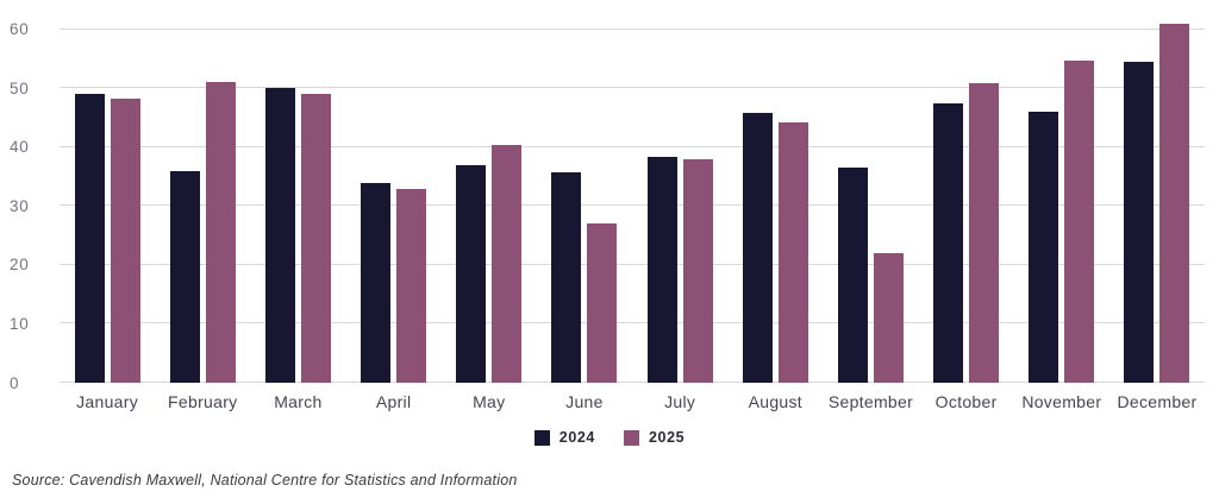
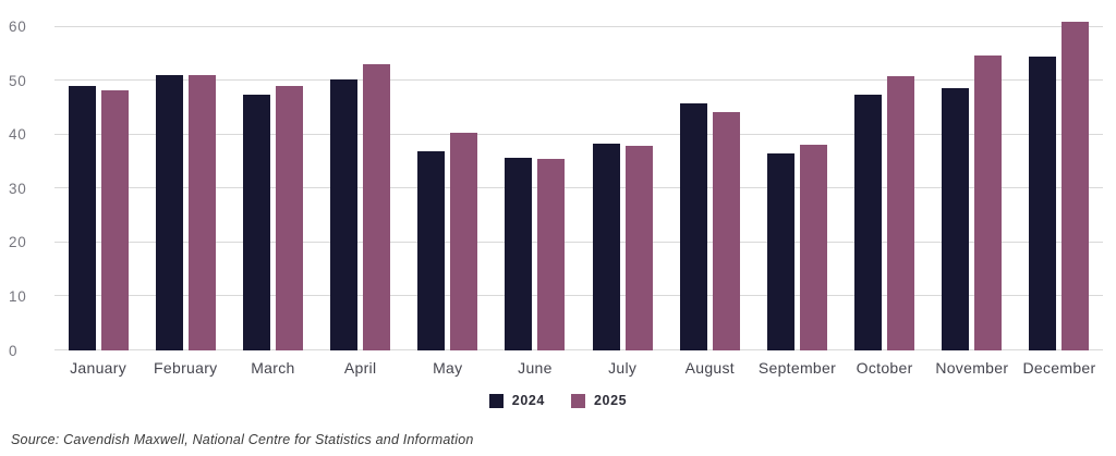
2024/February: 36 -> 51
2024/March: 50 -> 48
2024/April: 34 -> 50
2025/April: 33 -> 53
2025/June: 27 -> 36
2025/September: 22 -> 38
2024/November: 46 -> 49
